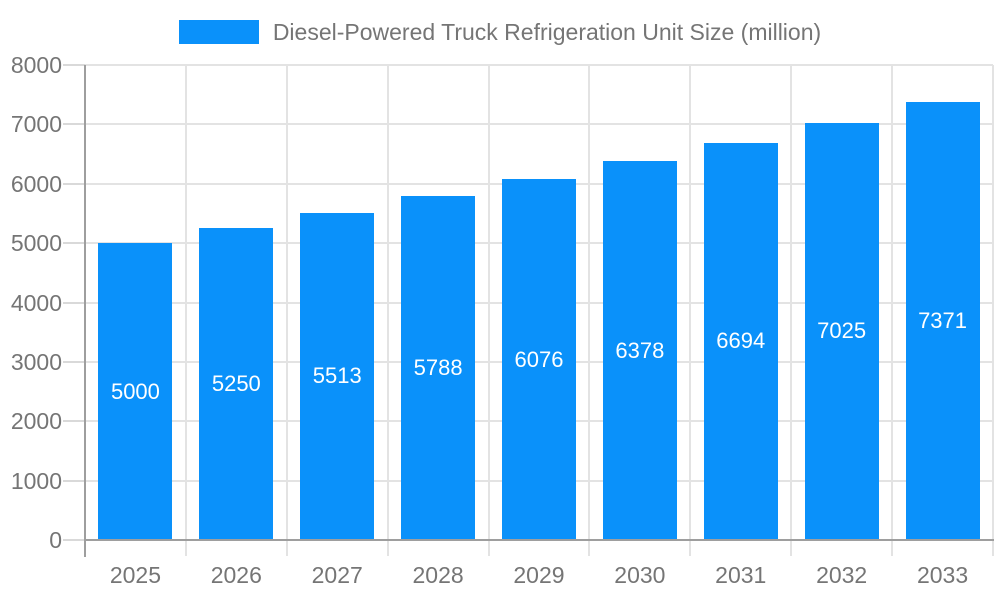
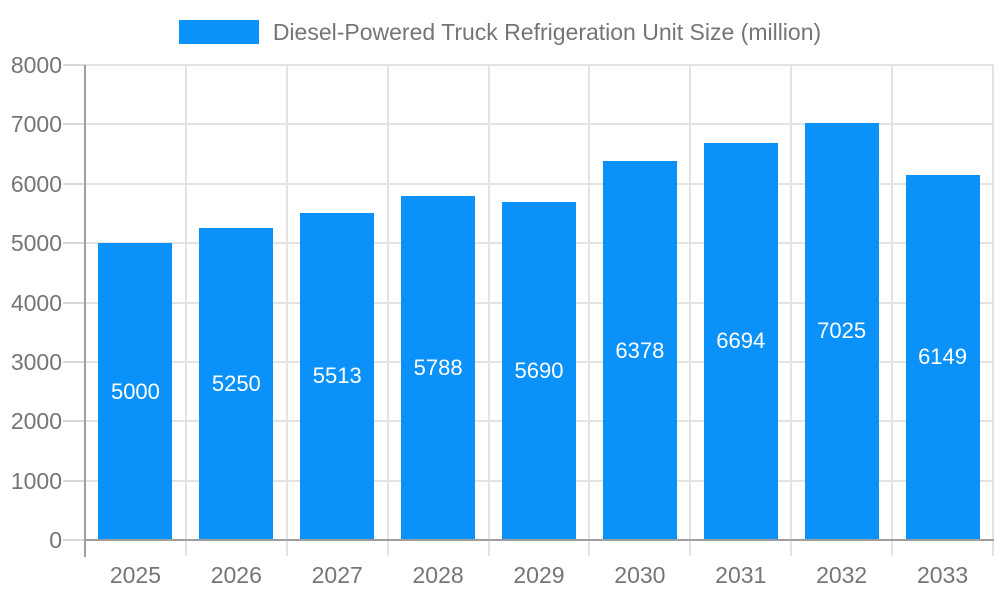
2029: 6076 -> 5690
2033: 7371 -> 6149
